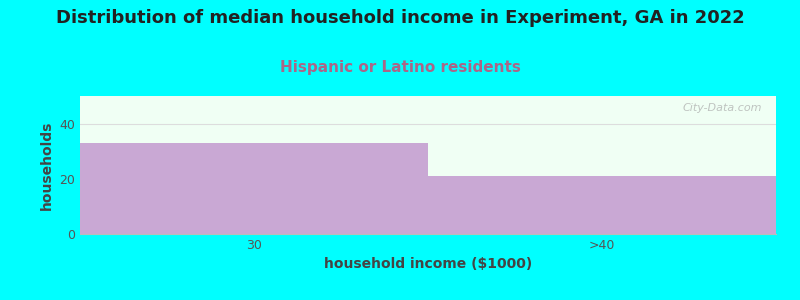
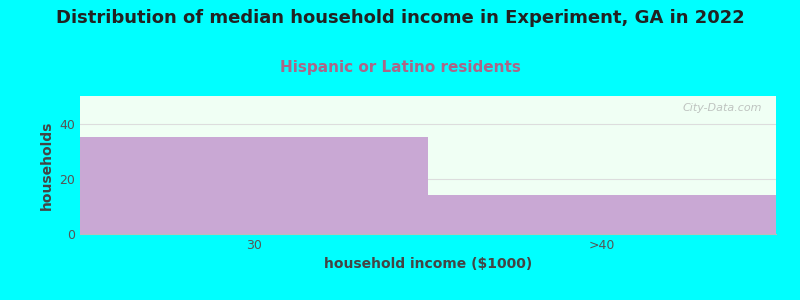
30: 33 -> 35
>40: 21 -> 14
